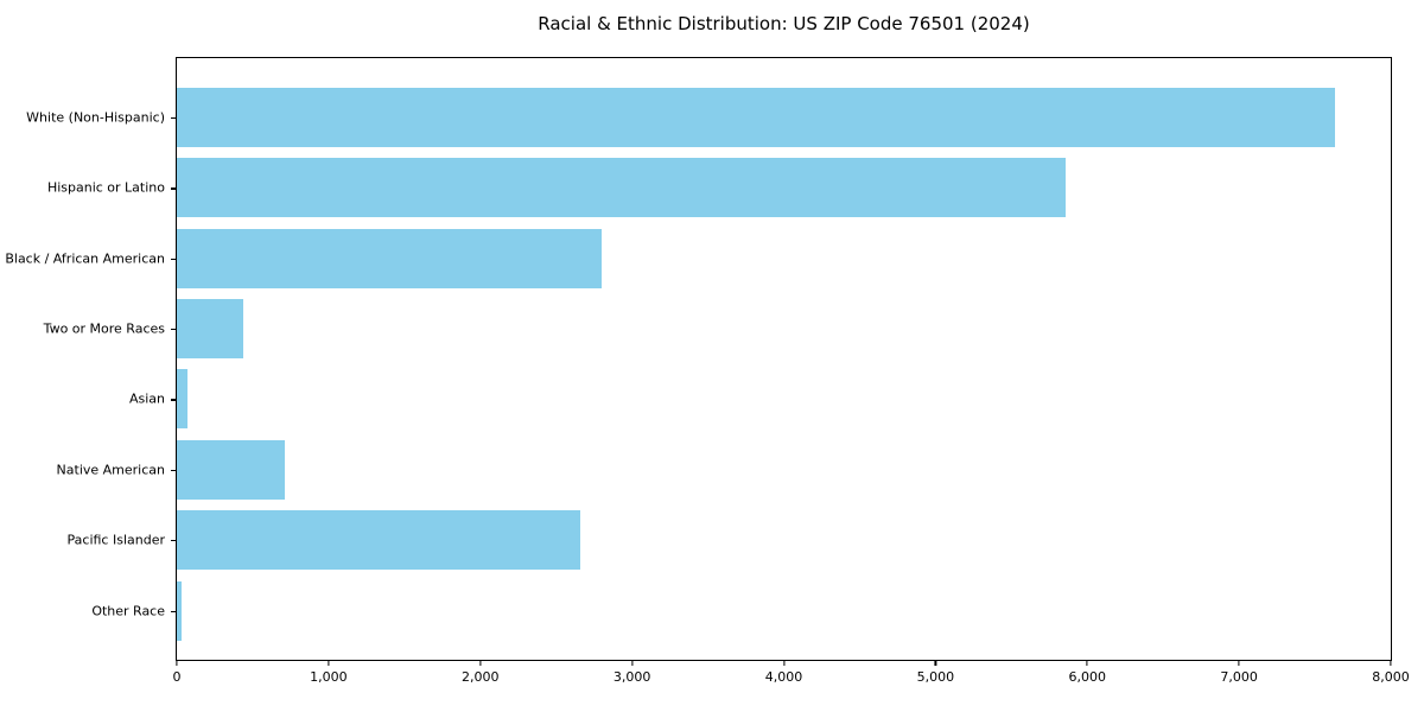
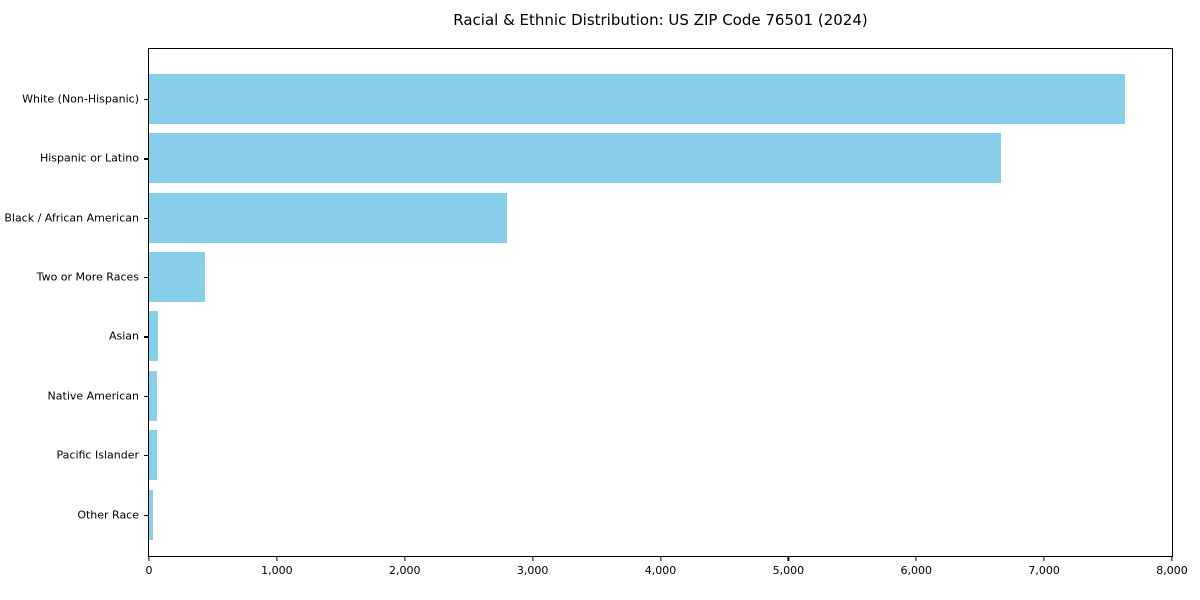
Hispanic or Latino: 5860 -> 6660
Native American: 710 -> 60
Pacific Islander: 2660 -> 60
